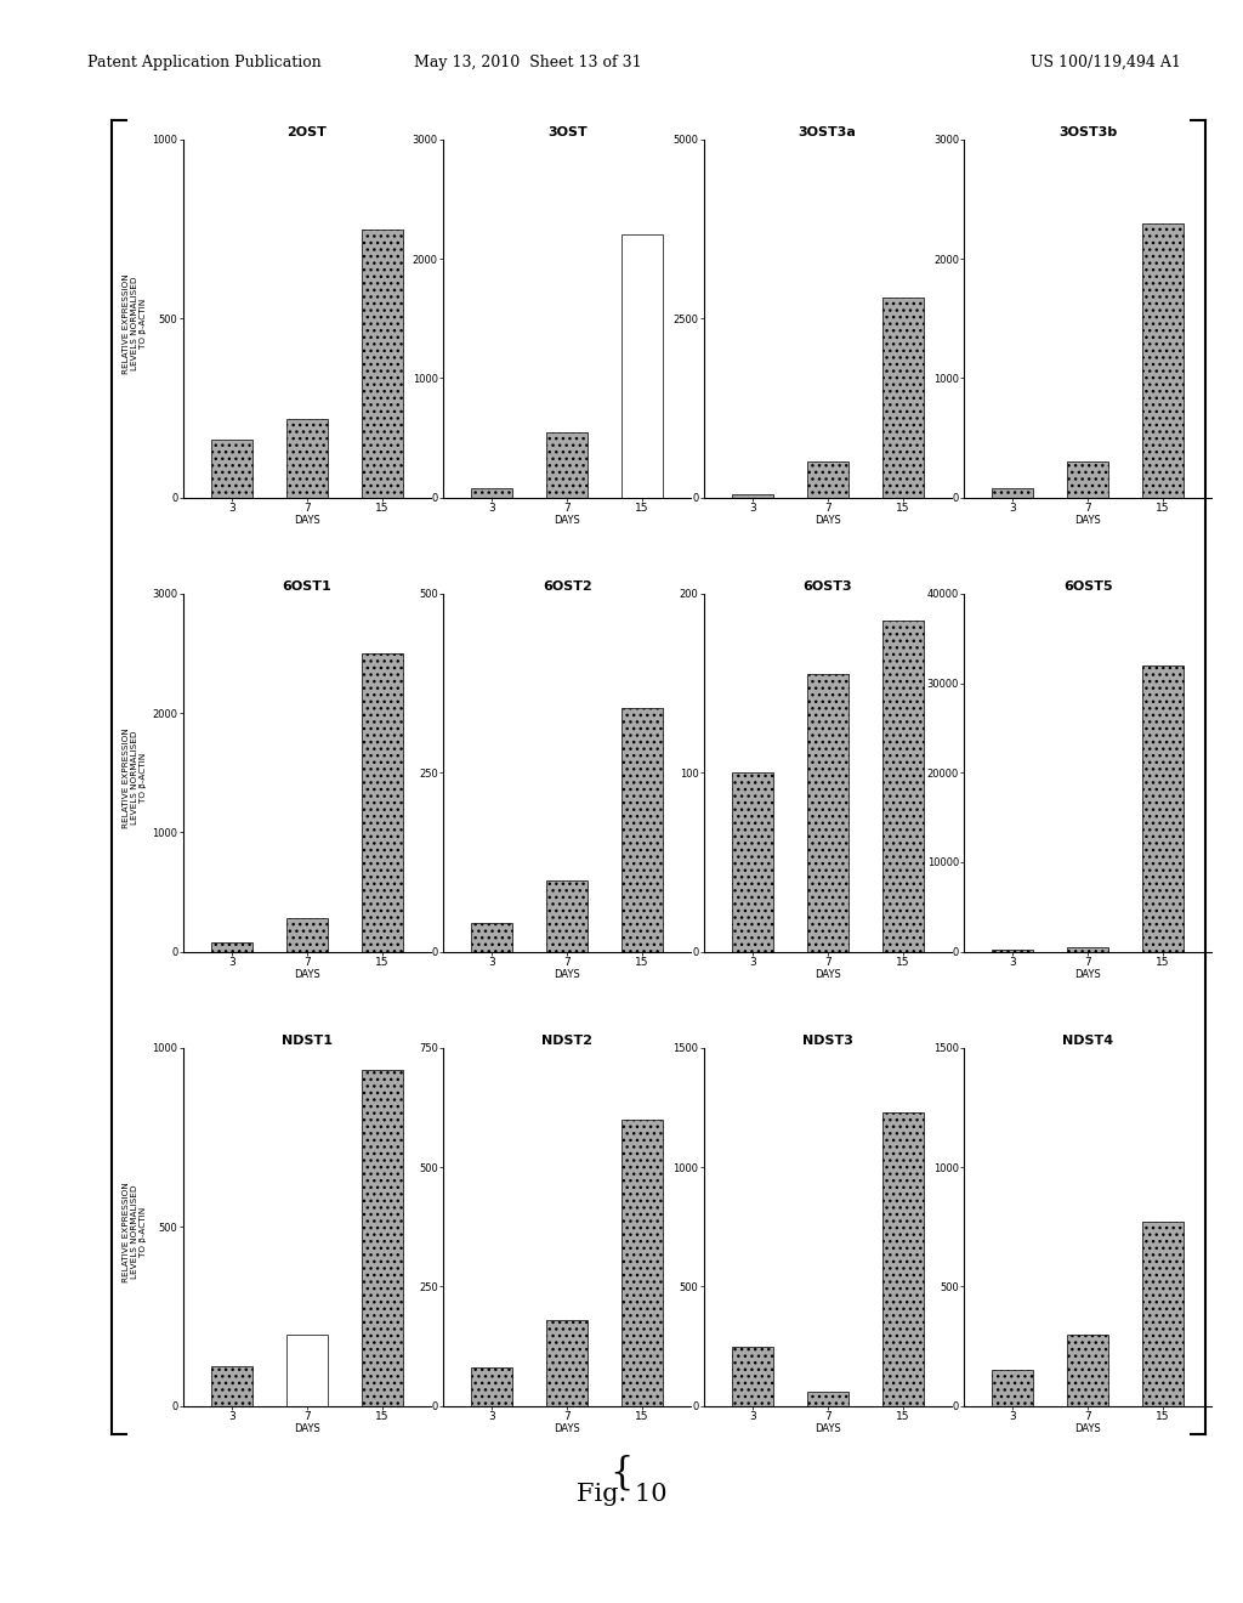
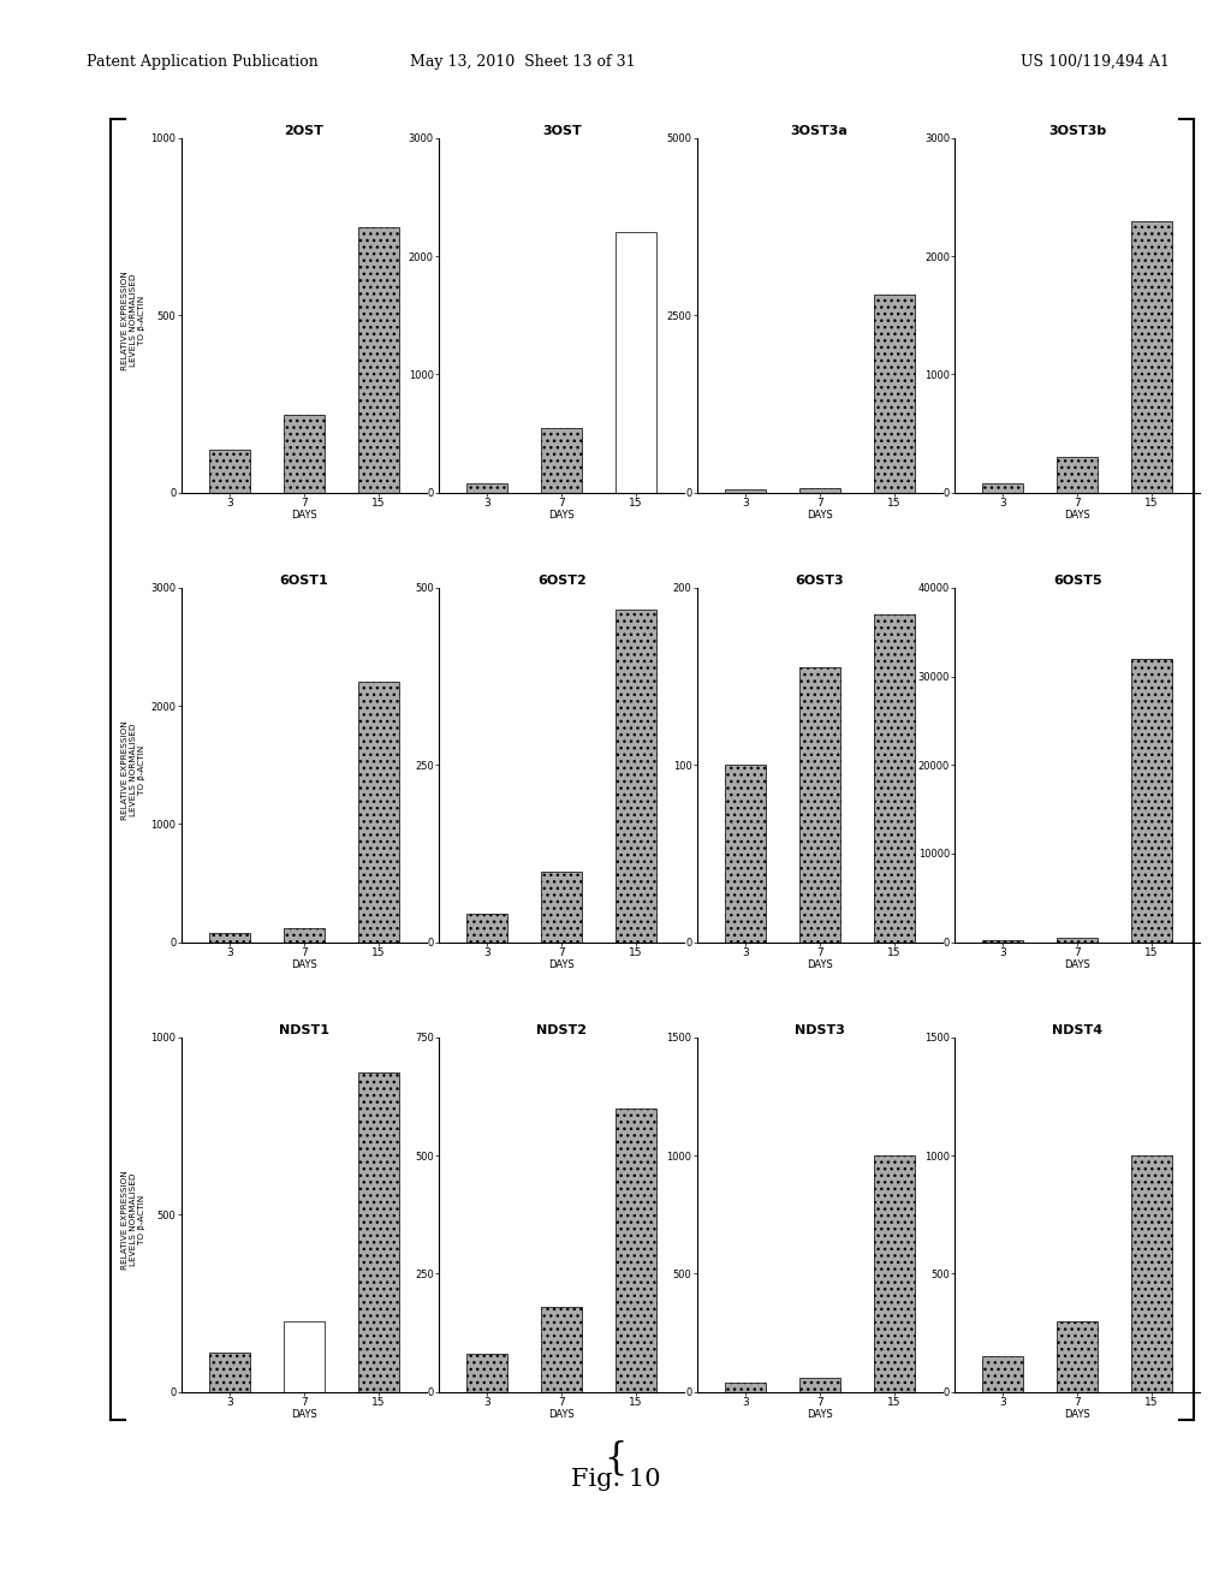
2OST/3: 160 -> 120
3OST3a/7: 500 -> 70
6OST1/7: 280 -> 120
6OST1/15: 2500 -> 2200
6OST2/15: 340 -> 470
NDST1/15: 940 -> 900
NDST3/3: 250 -> 40
NDST3/15: 1230 -> 1000
NDST4/15: 770 -> 1000
